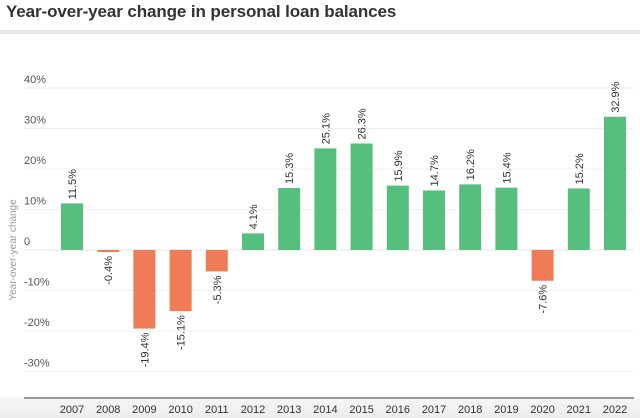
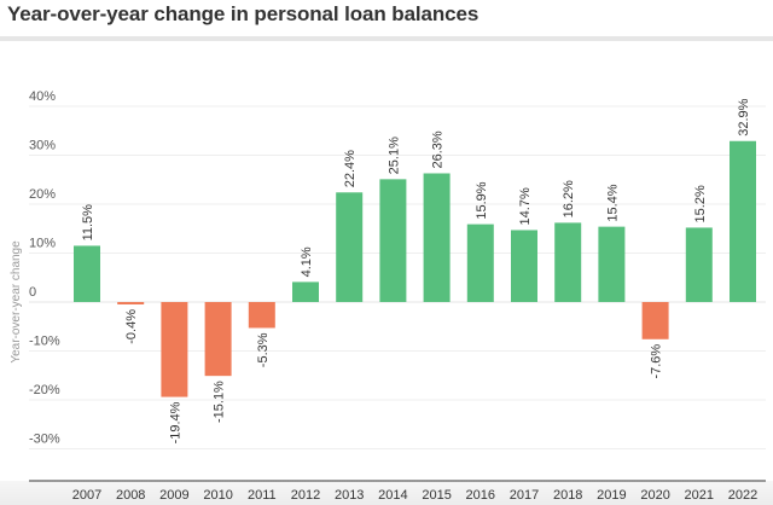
2013: 15.3% -> 22.4%
